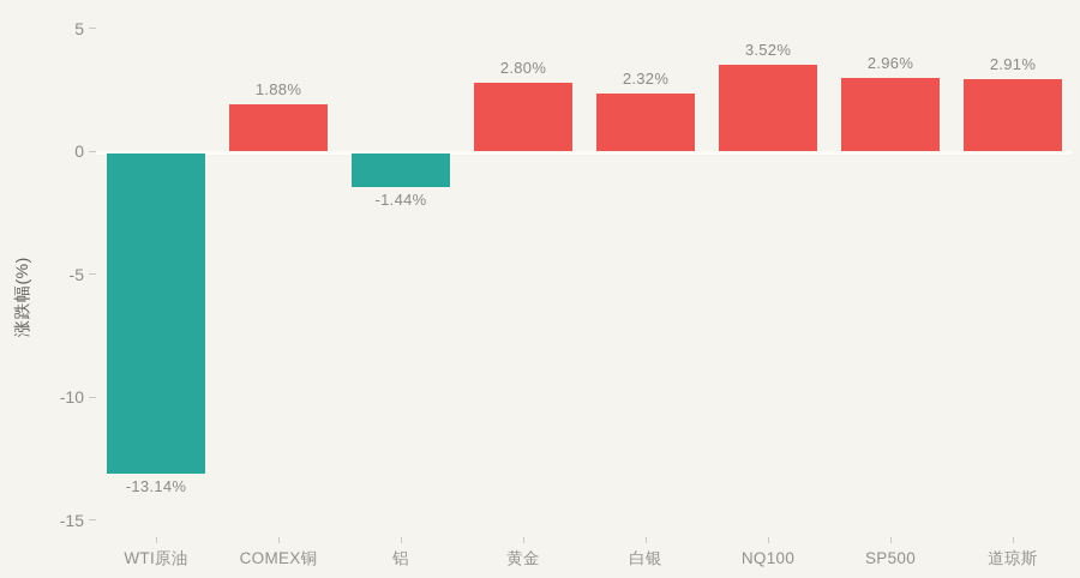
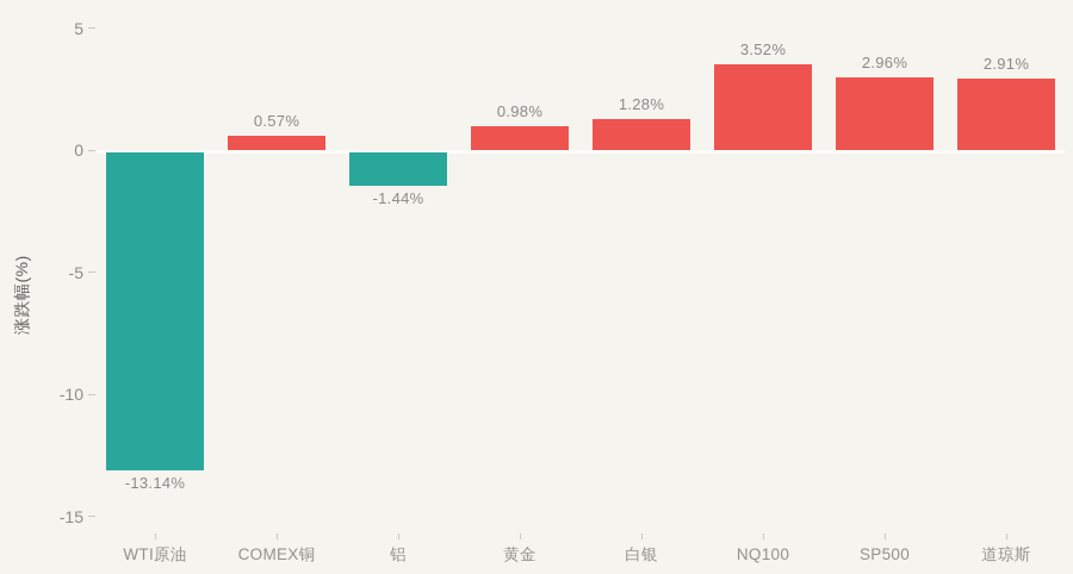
COMEX铜: 1.88% -> 0.57%
黄金: 2.80% -> 0.98%
白银: 2.32% -> 1.28%
